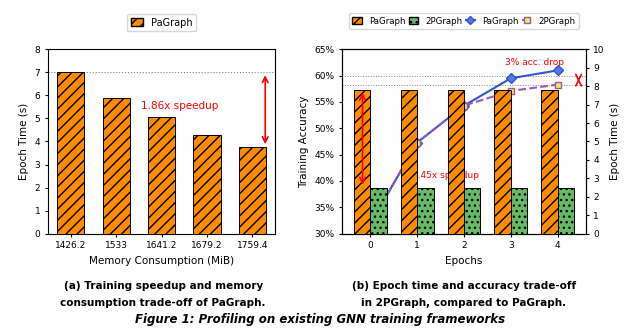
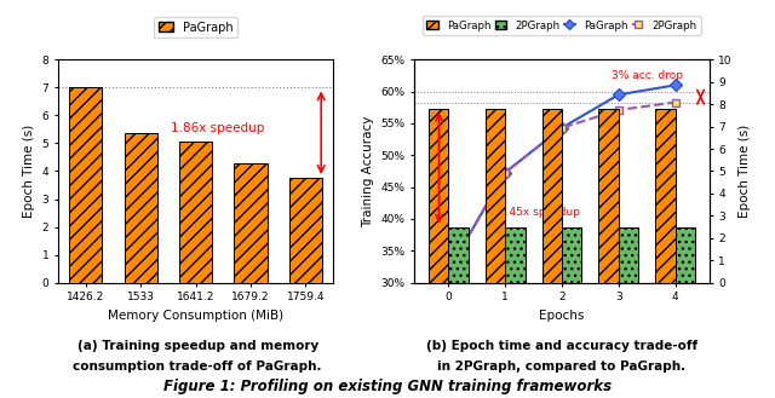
1533: 5.90 -> 5.35
